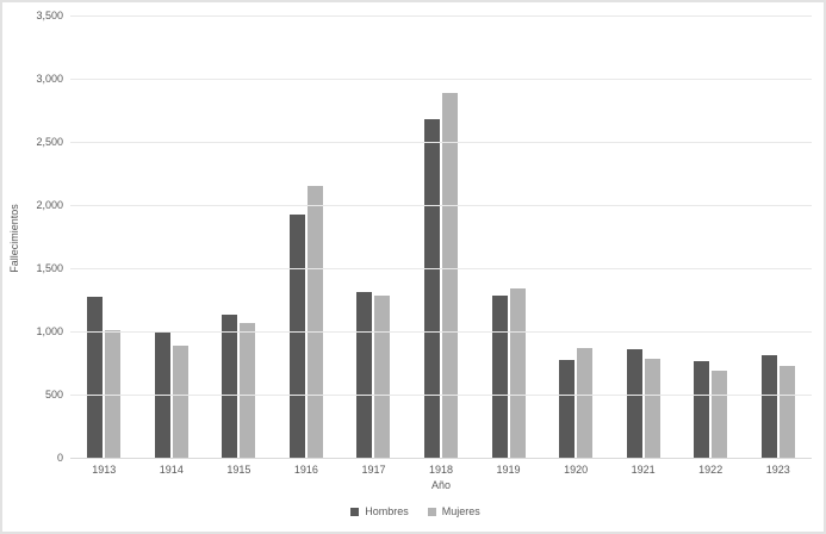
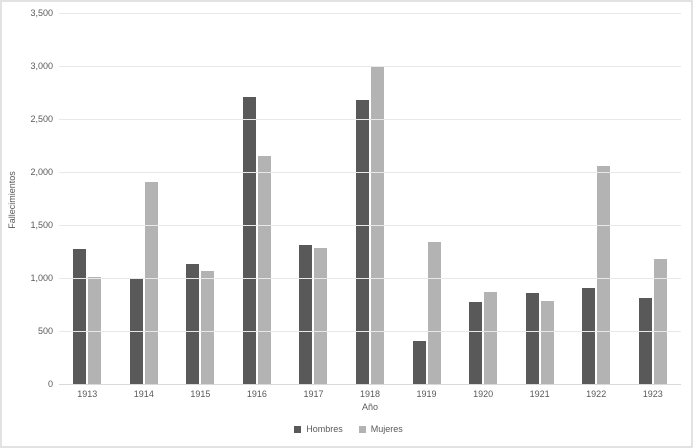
Mujeres/1914: 890 -> 1910
Hombres/1916: 1920 -> 2710
Mujeres/1918: 2890 -> 3000
Hombres/1919: 1280 -> 410
Hombres/1922: 760 -> 910
Mujeres/1922: 690 -> 2060
Mujeres/1923: 730 -> 1180
